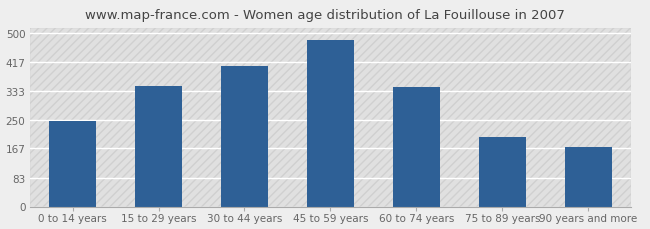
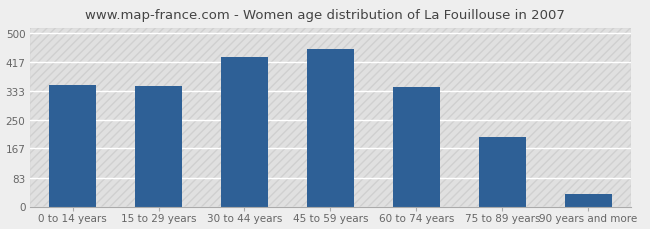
0 to 14 years: 245 -> 350
30 to 44 years: 405 -> 430
45 to 59 years: 480 -> 452
90 years and more: 170 -> 35
